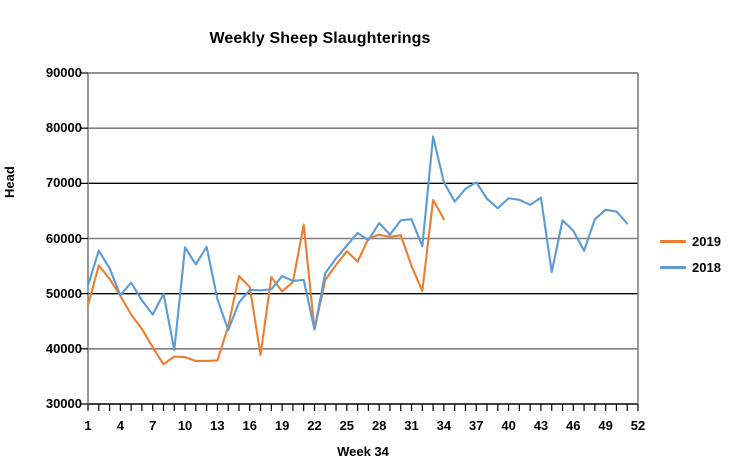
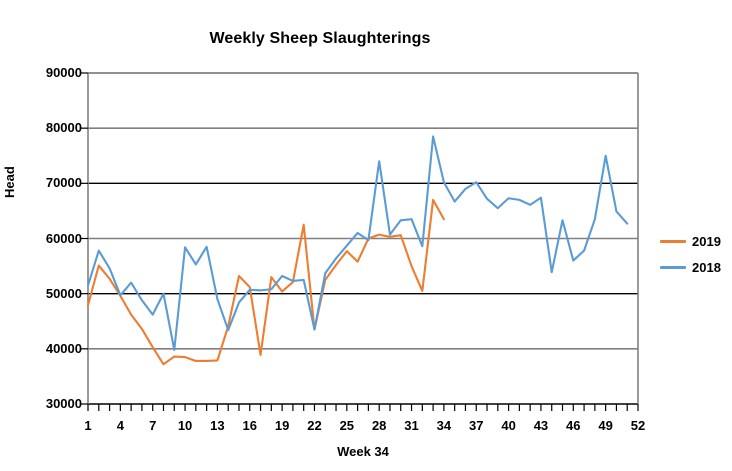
2018/28: 63000 -> 74000
2018/46: 61000 -> 56000
2018/49: 65000 -> 75000
